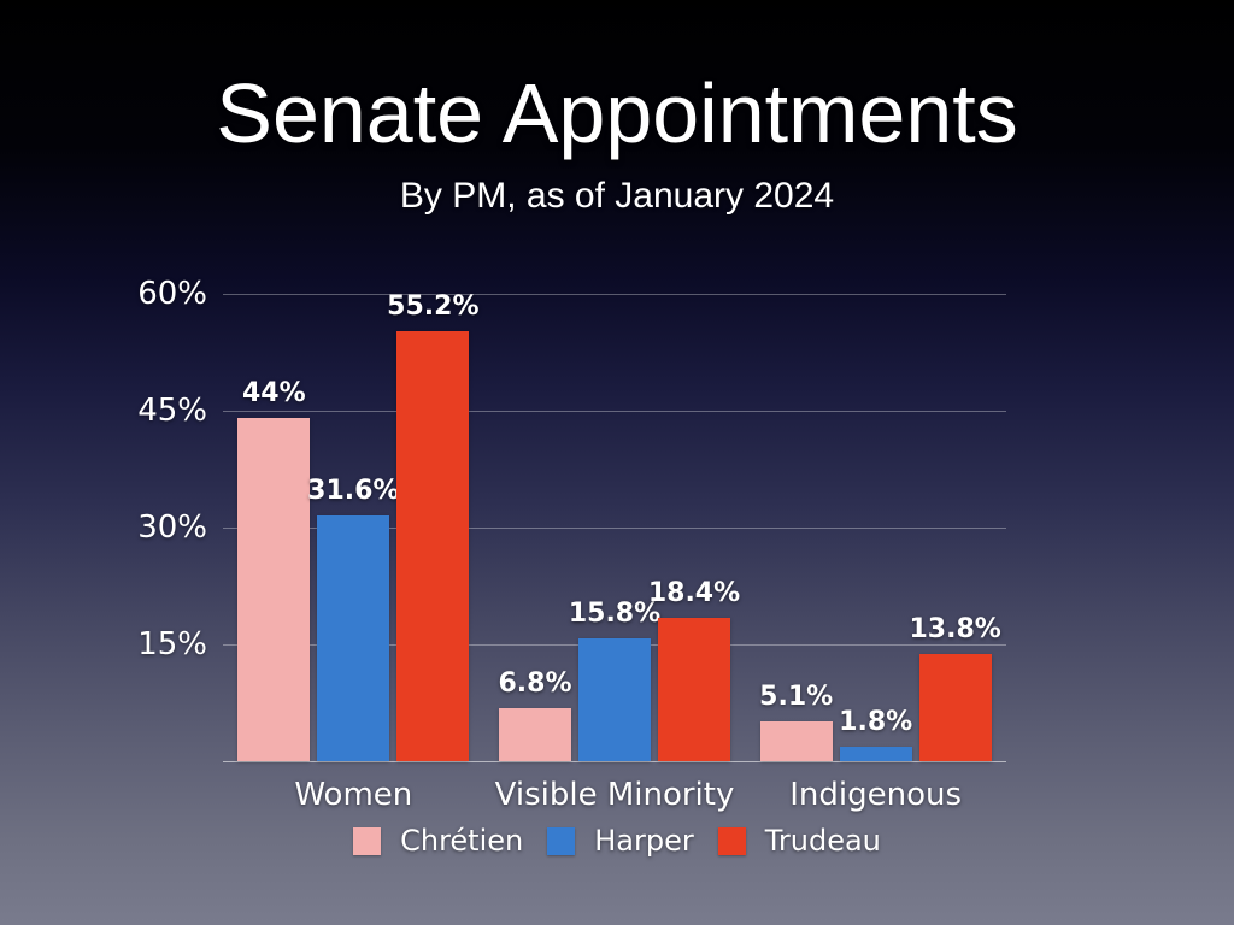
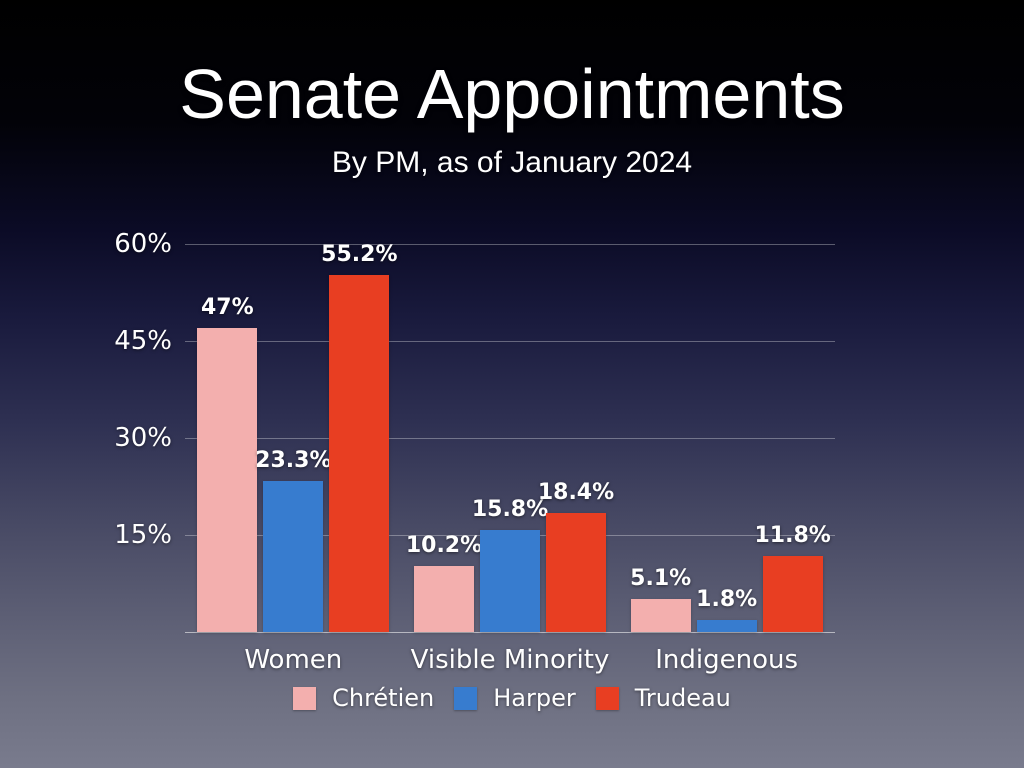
Chrétien/Women: 44% -> 47%
Harper/Women: 31.6% -> 23.3%
Chrétien/Visible Minority: 6.8% -> 10.2%
Trudeau/Indigenous: 13.8% -> 11.8%
